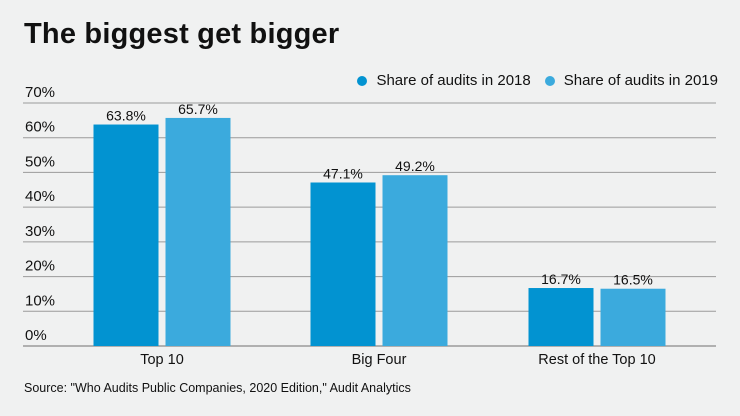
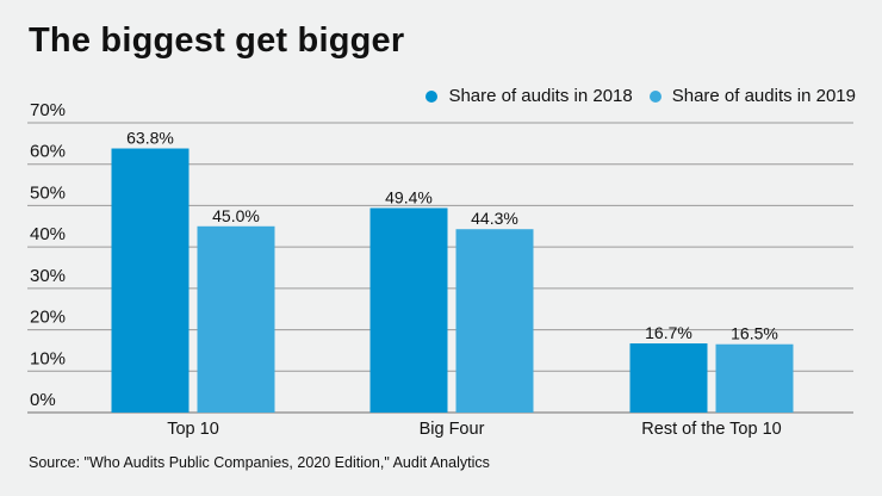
Share of audits in 2019/Top 10: 65.7% -> 45.0%
Share of audits in 2018/Big Four: 47.1% -> 49.4%
Share of audits in 2019/Big Four: 49.2% -> 44.3%
